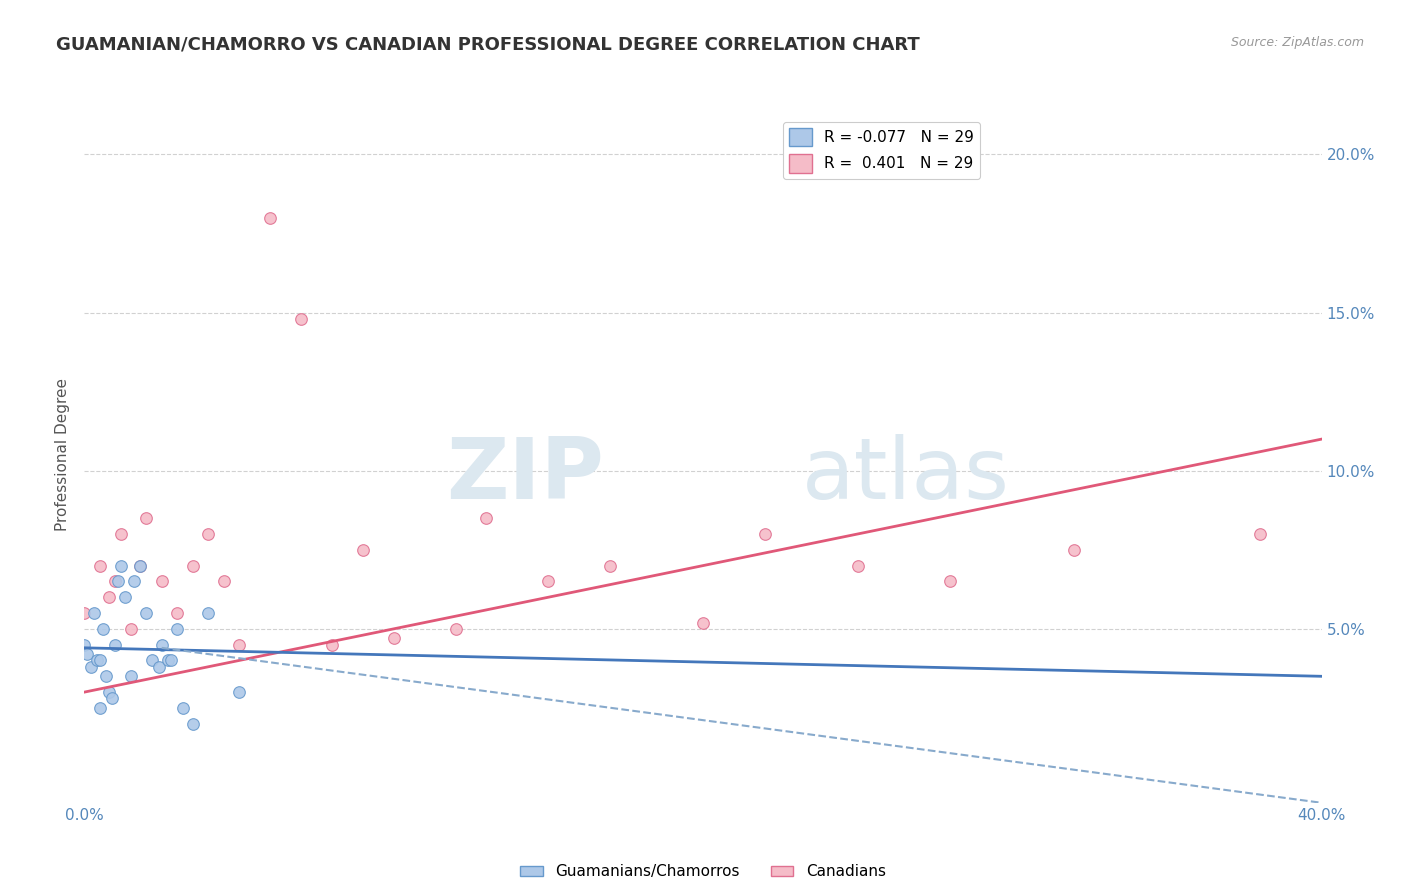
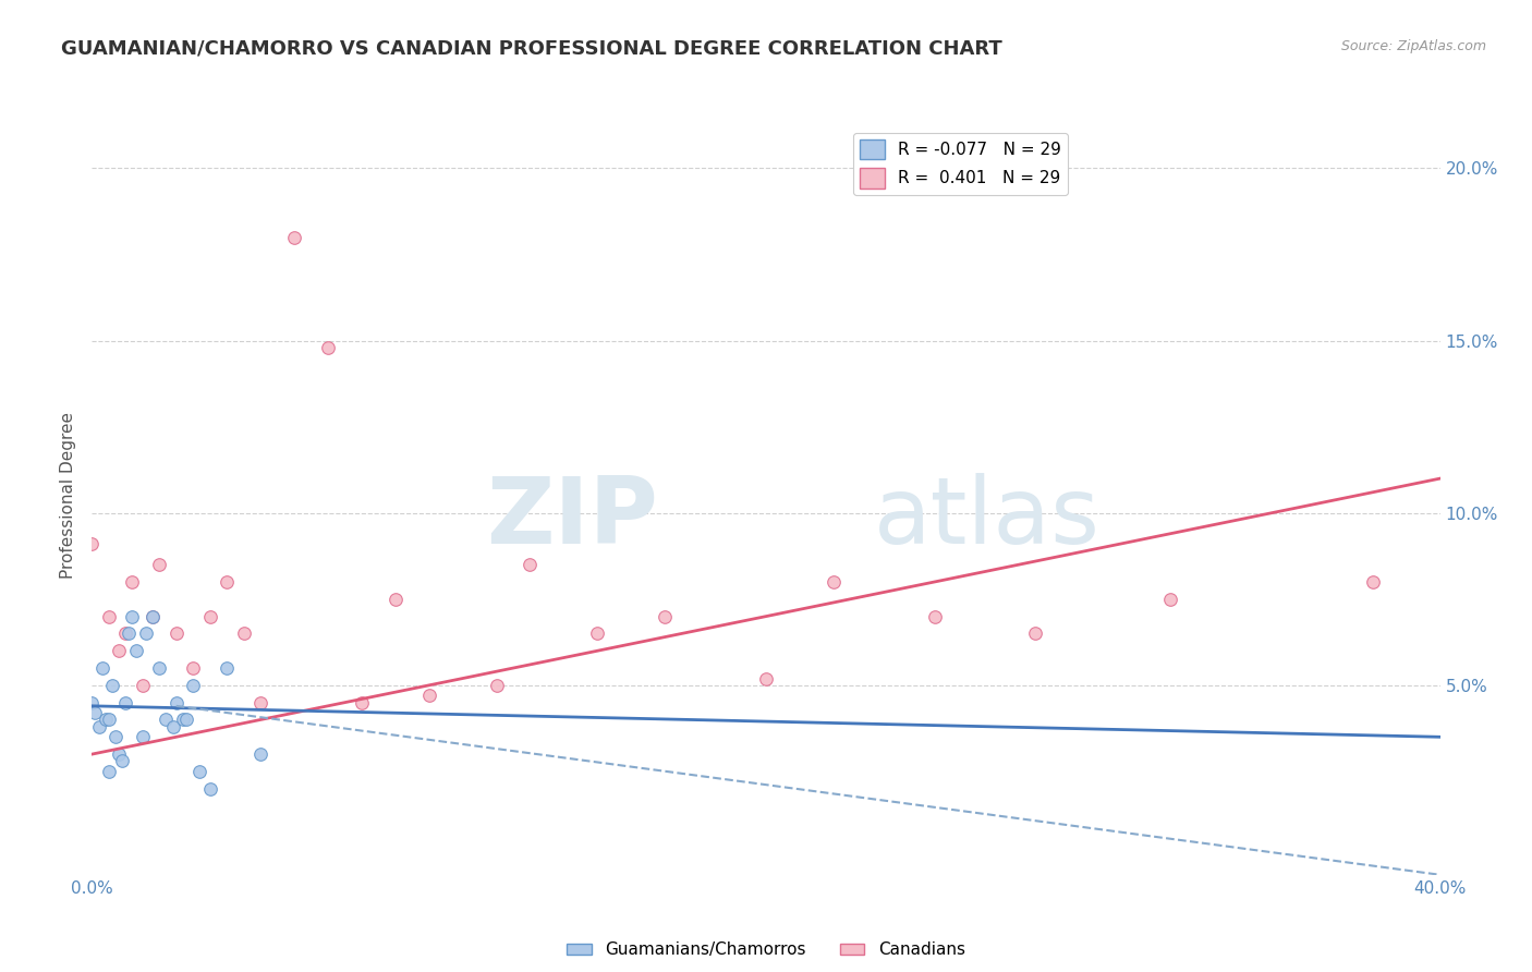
Canadians/0.0%: 5.5% -> 9.1%
